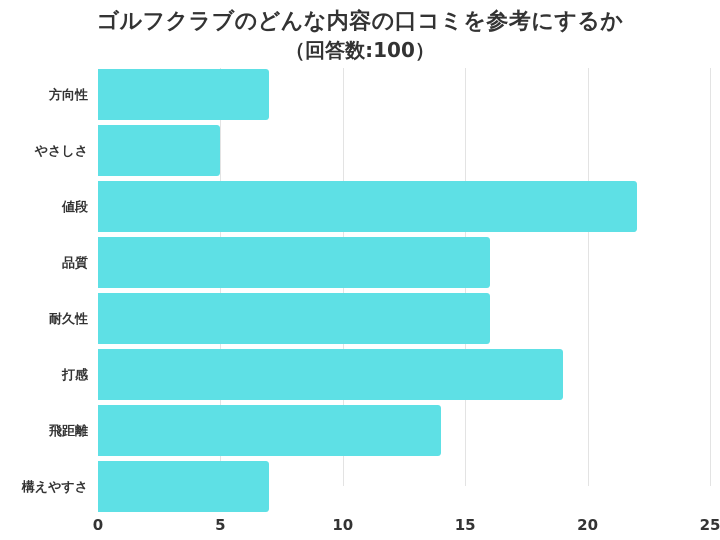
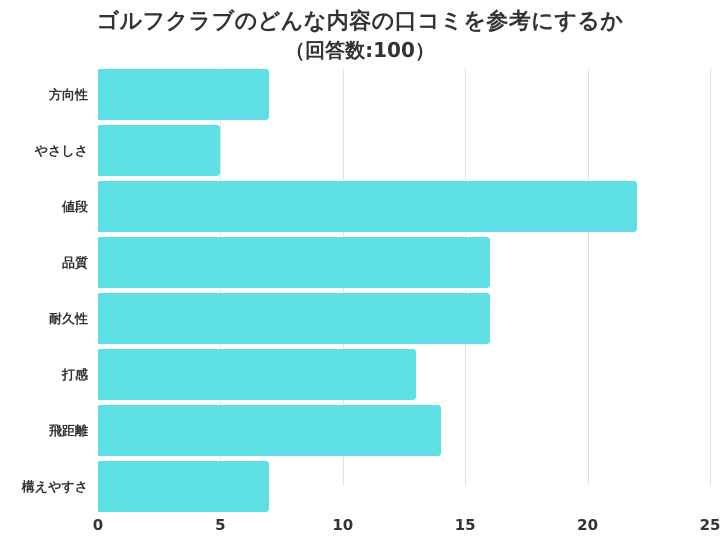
打感: 19 -> 13
